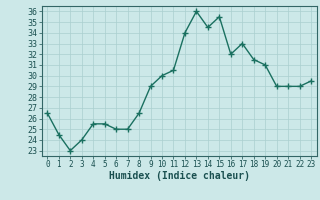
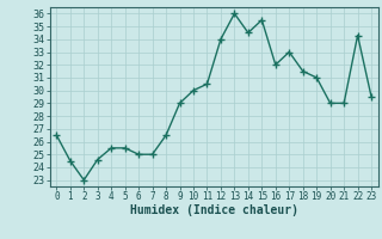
3: 24.0 -> 24.6
22: 29.0 -> 34.3
